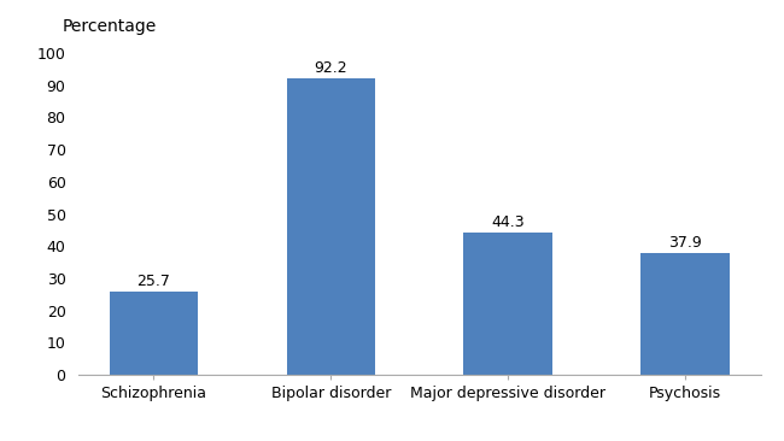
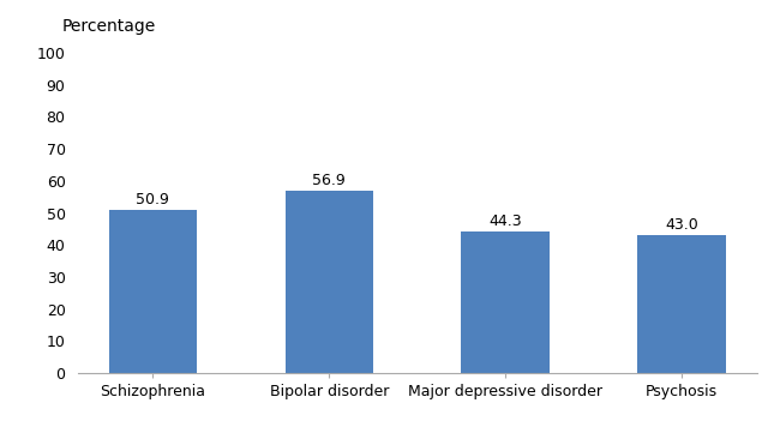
Schizophrenia: 25.7 -> 50.9
Bipolar disorder: 92.2 -> 56.9
Psychosis: 37.9 -> 43.0
